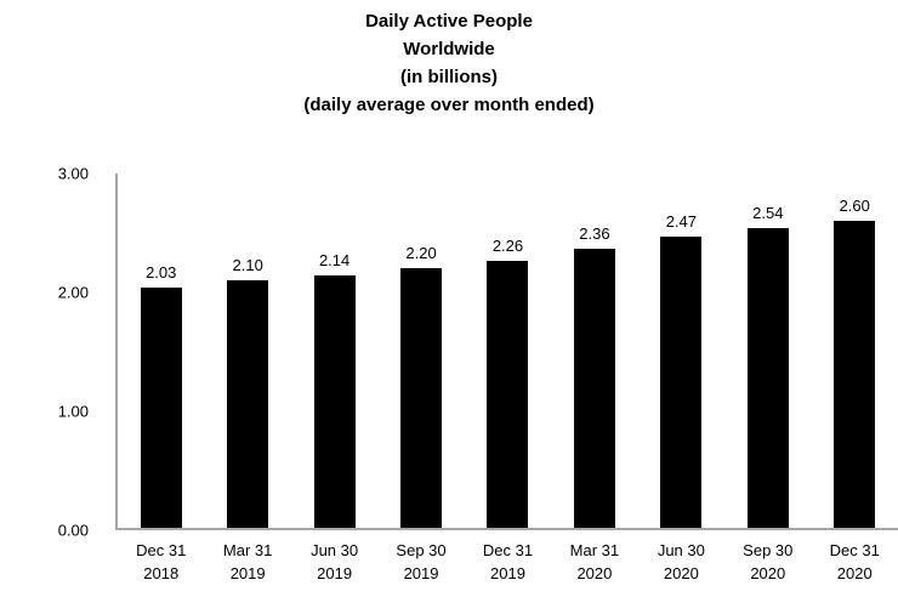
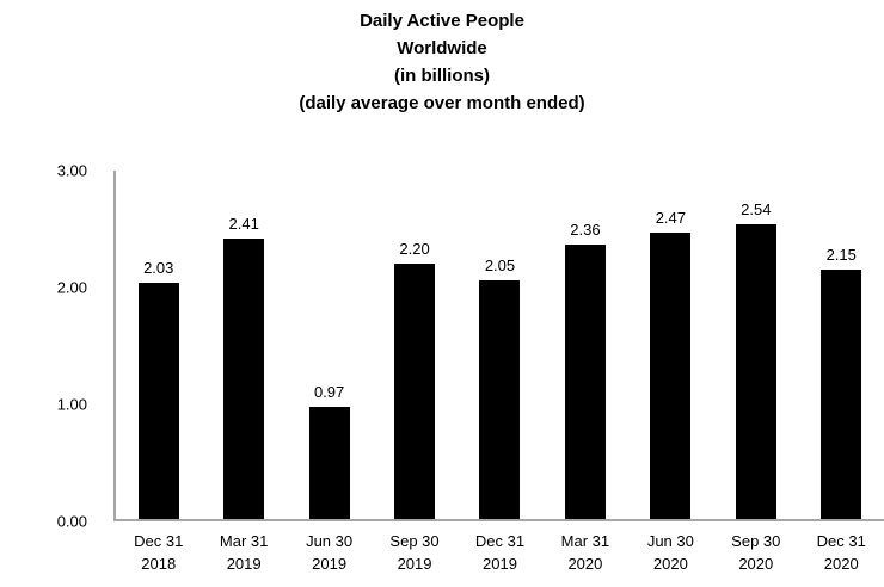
Mar 31 2019: 2.10 -> 2.41
Jun 30 2019: 2.14 -> 0.97
Dec 31 2019: 2.26 -> 2.05
Dec 31 2020: 2.60 -> 2.15
